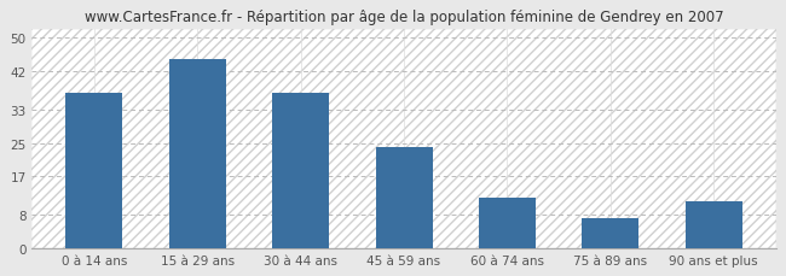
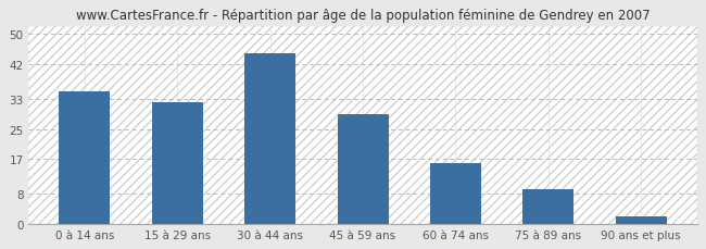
0 à 14 ans: 37 -> 35
15 à 29 ans: 45 -> 32
30 à 44 ans: 37 -> 45
45 à 59 ans: 24 -> 29
60 à 74 ans: 12 -> 16
75 à 89 ans: 7 -> 9
90 ans et plus: 11 -> 2
